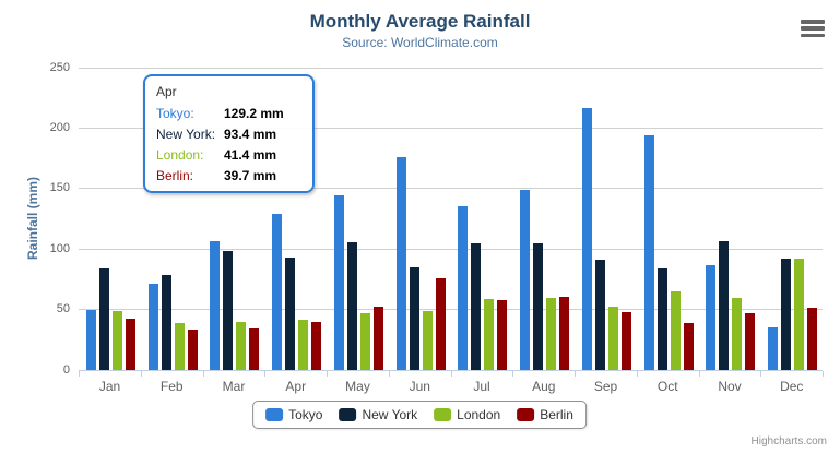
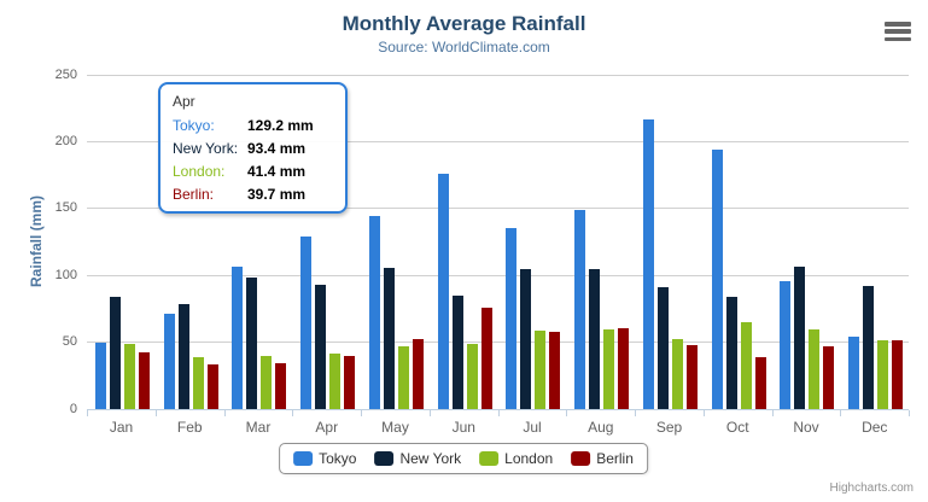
Tokyo/Nov: 87 -> 96
Tokyo/Dec: 35 -> 54
London/Dec: 92 -> 51
